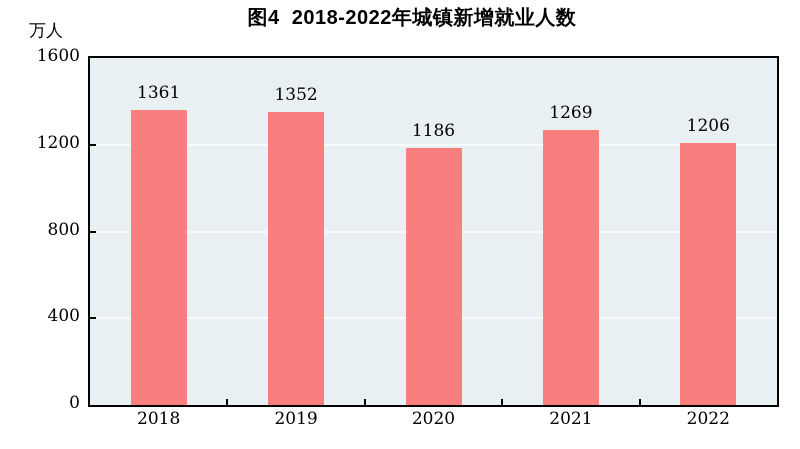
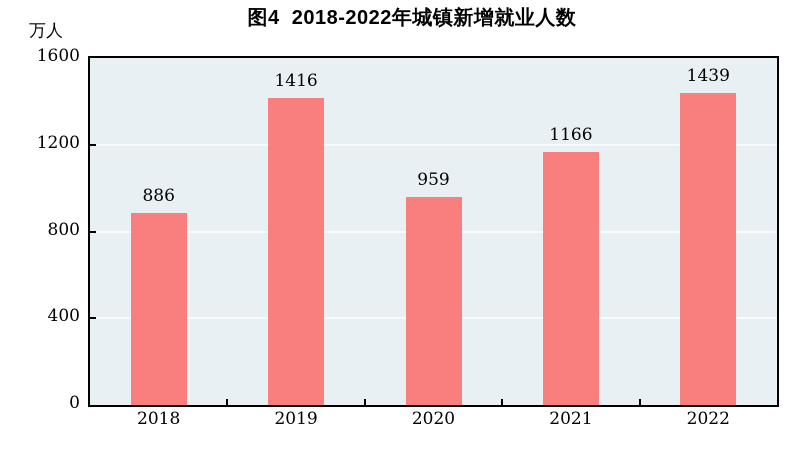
2018: 1361 -> 886
2019: 1352 -> 1416
2020: 1186 -> 959
2021: 1269 -> 1166
2022: 1206 -> 1439
